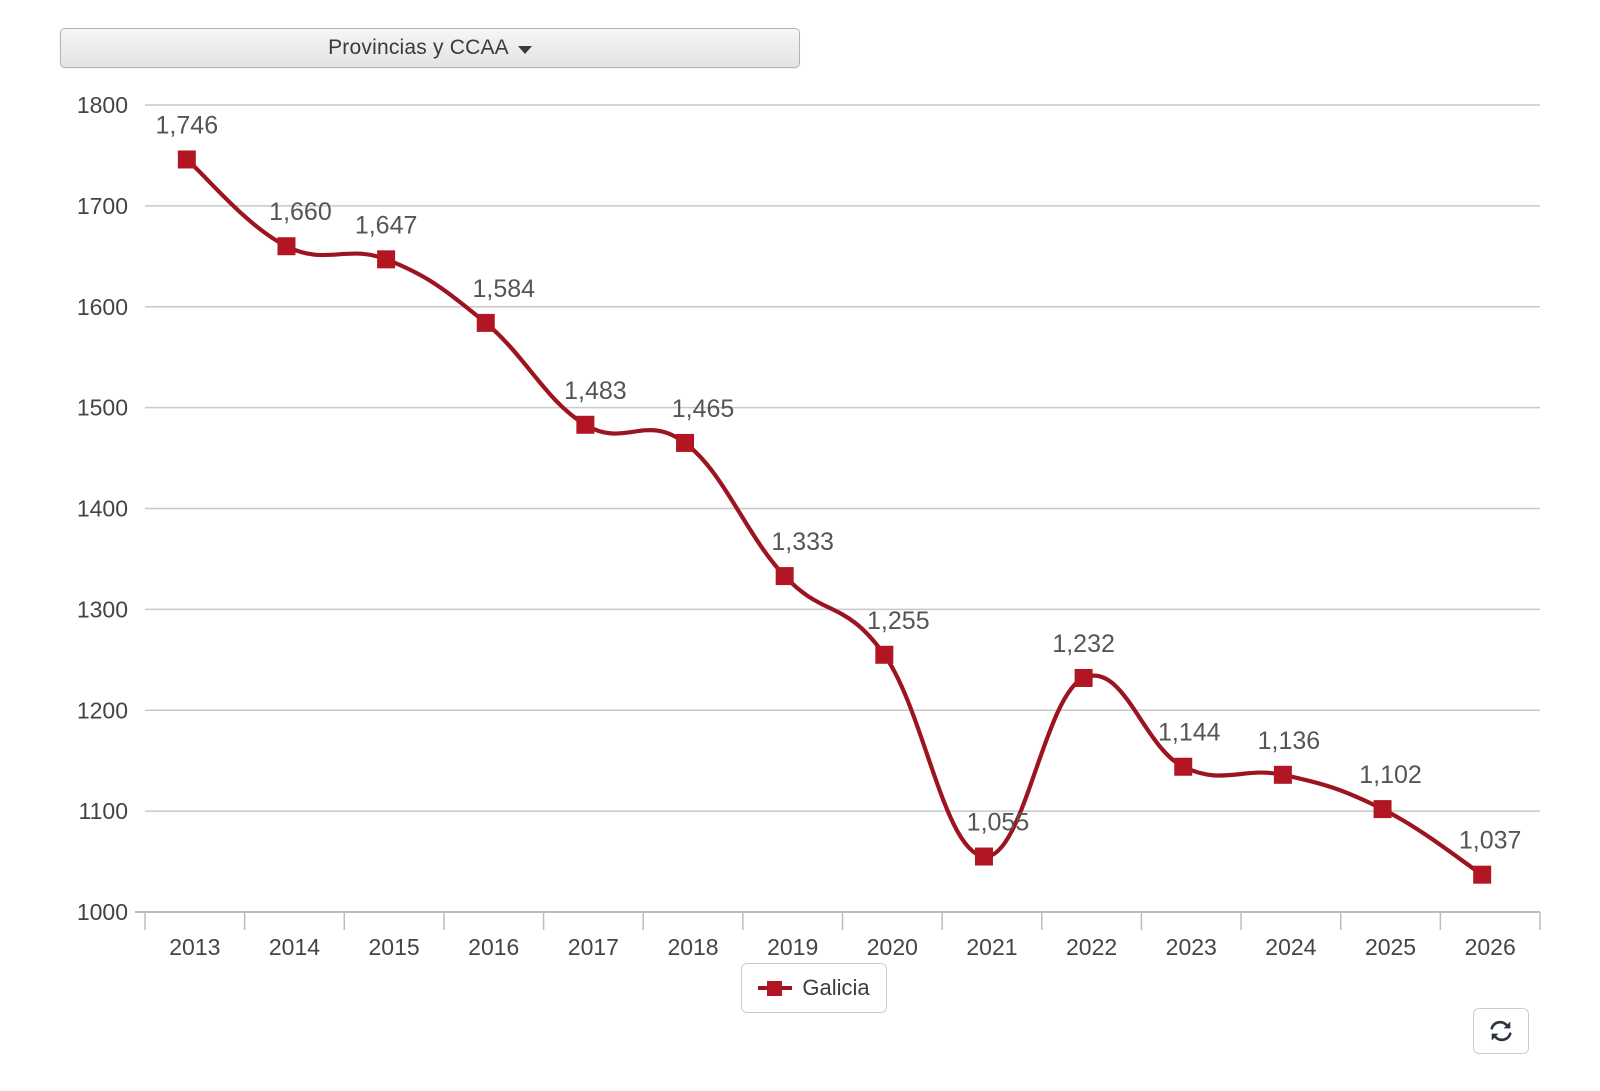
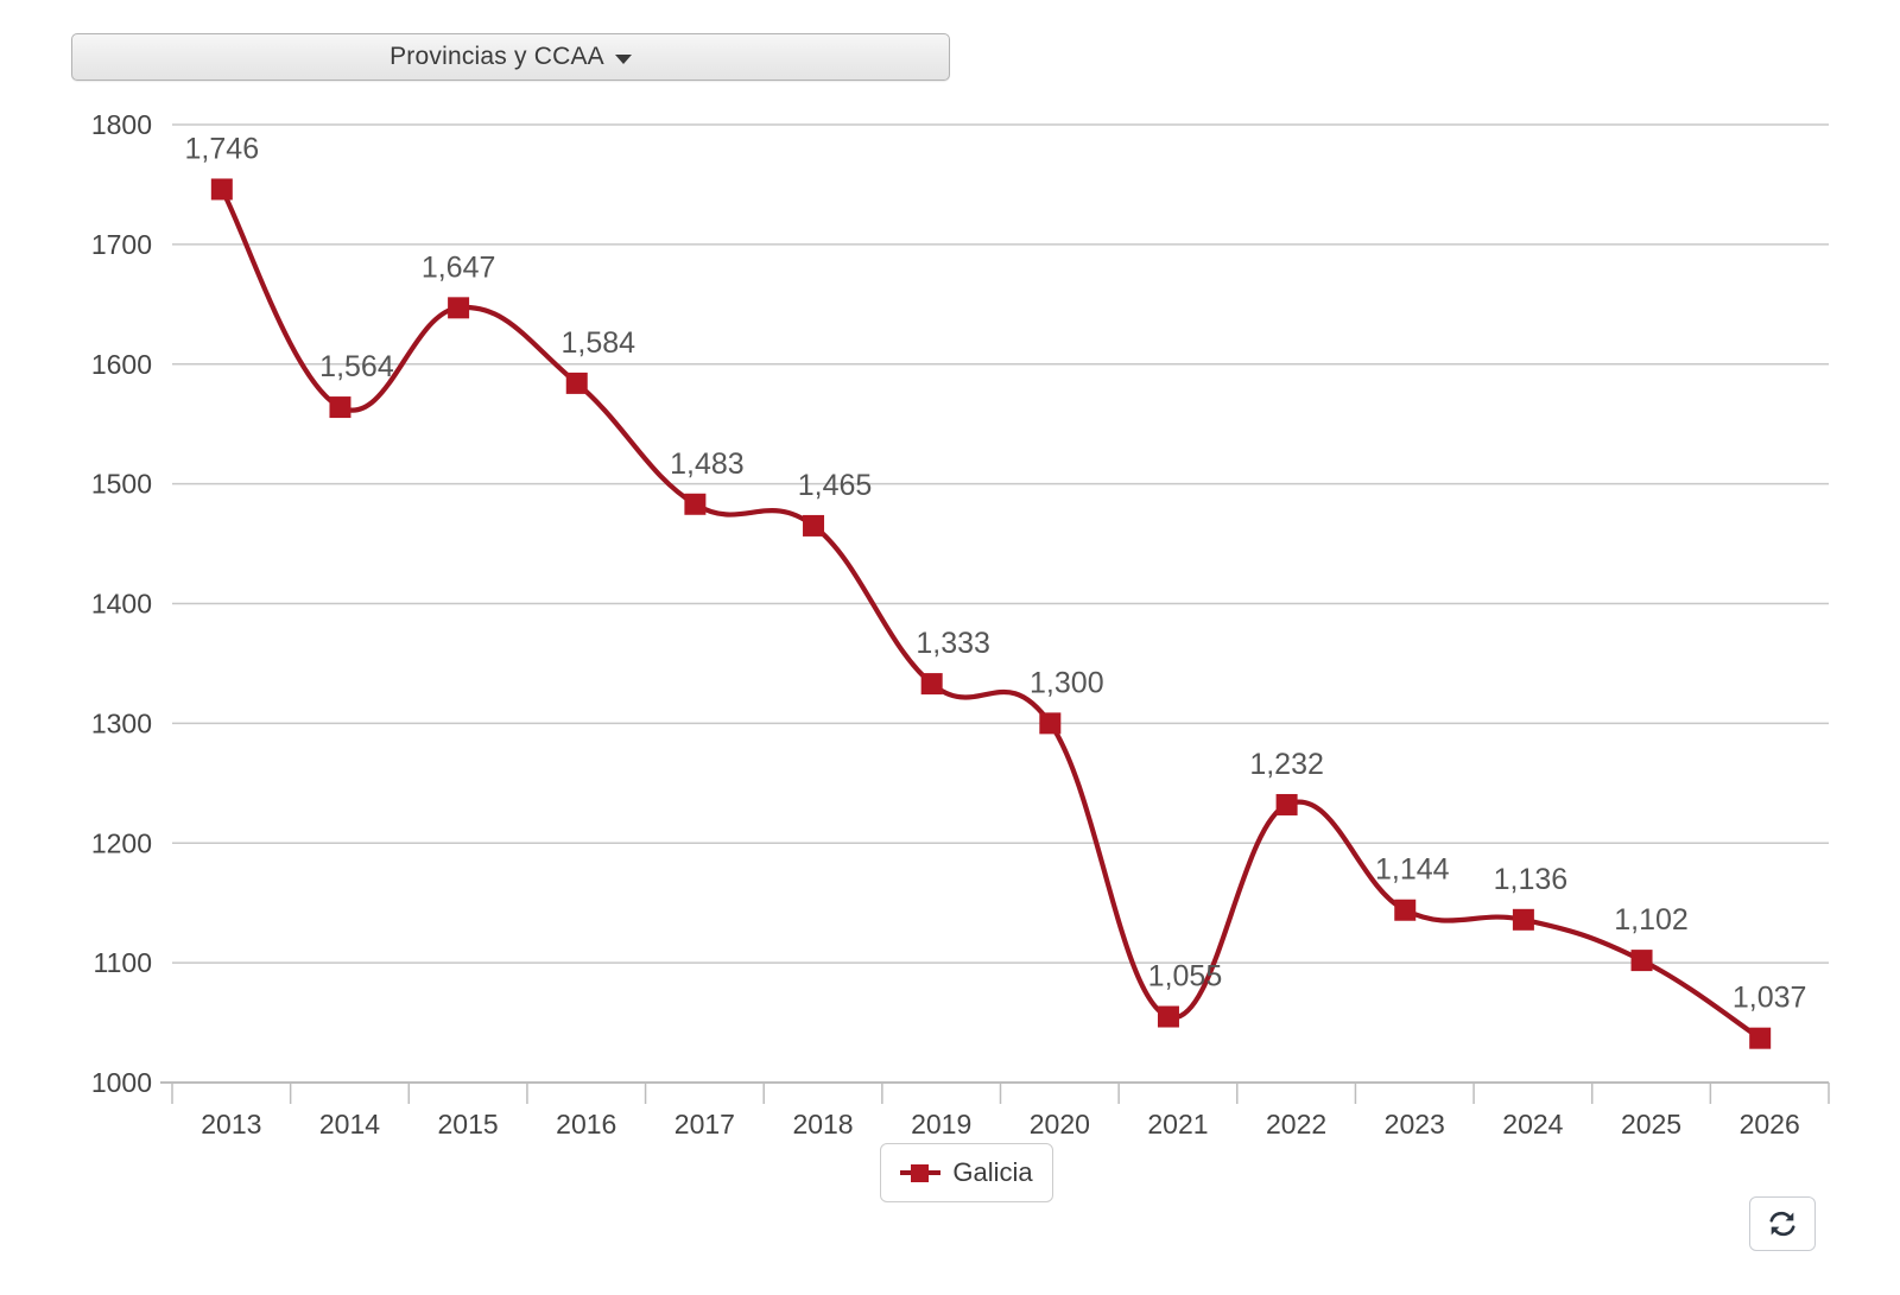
2014: 1,660 -> 1,564
2020: 1,255 -> 1,300
